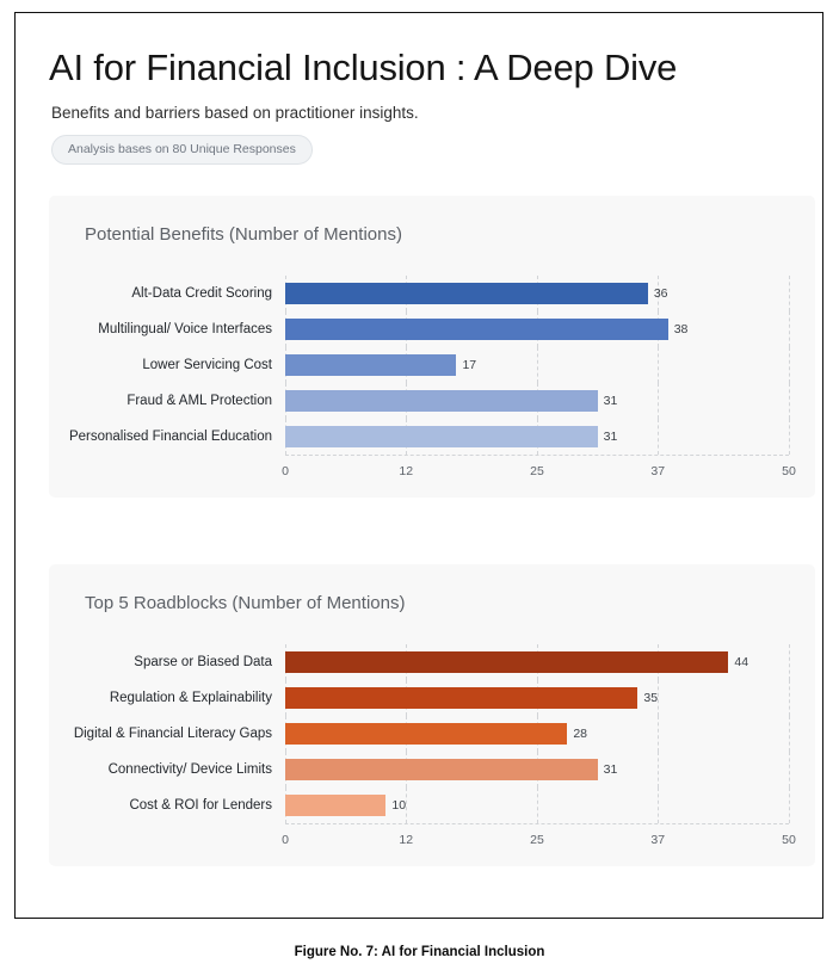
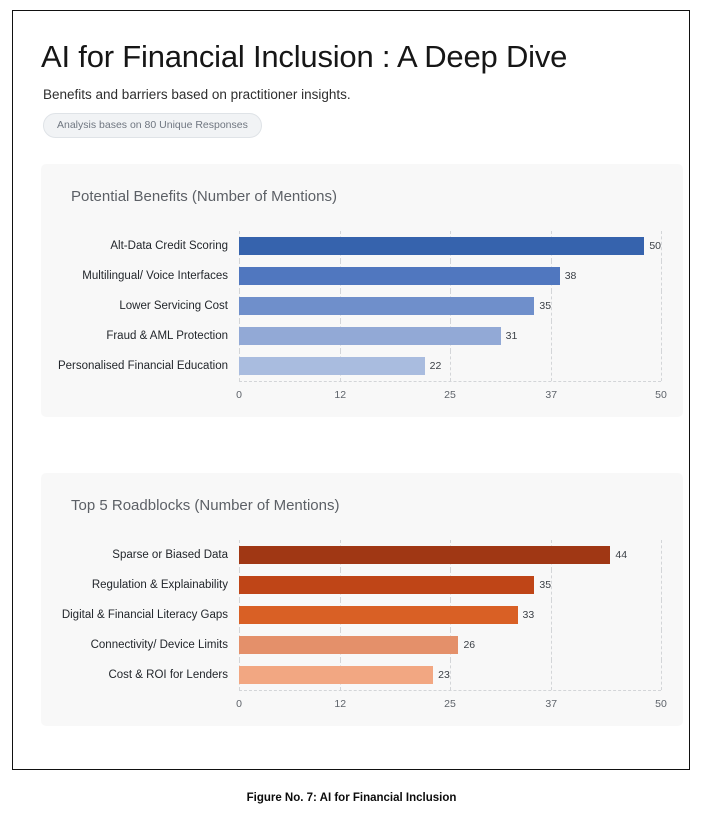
Potential Benefits (Number of Mentions)/Alt-Data Credit Scoring: 36 -> 50
Potential Benefits (Number of Mentions)/Lower Servicing Cost: 17 -> 35
Potential Benefits (Number of Mentions)/Personalised Financial Education: 31 -> 22
Top 5 Roadblocks (Number of Mentions)/Digital & Financial Literacy Gaps: 28 -> 33
Top 5 Roadblocks (Number of Mentions)/Connectivity/ Device Limits: 31 -> 26
Top 5 Roadblocks (Number of Mentions)/Cost & ROI for Lenders: 10 -> 23
